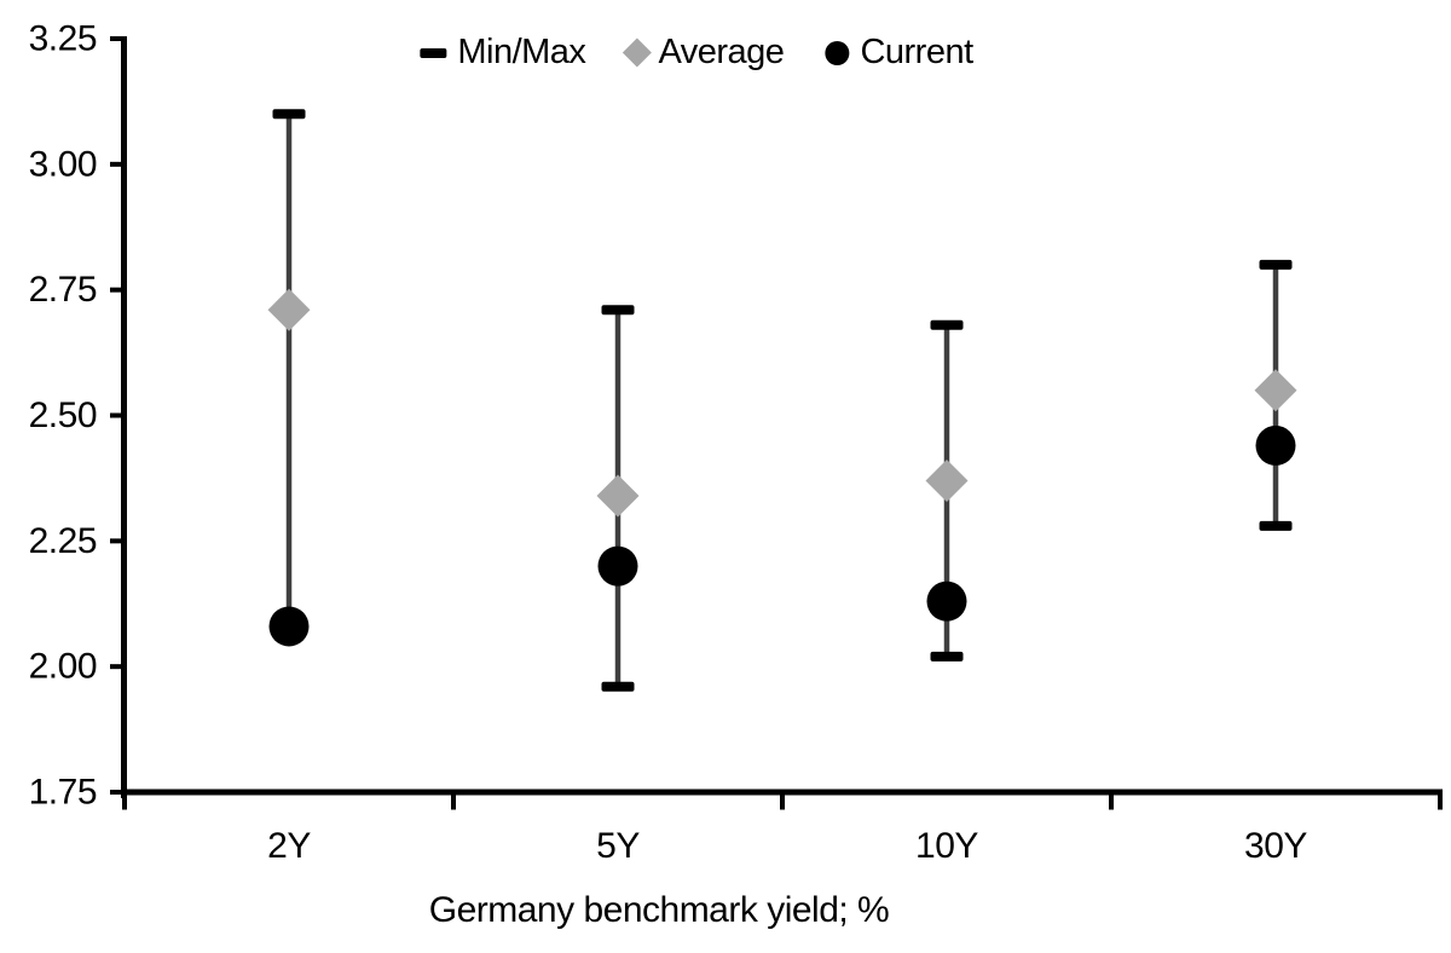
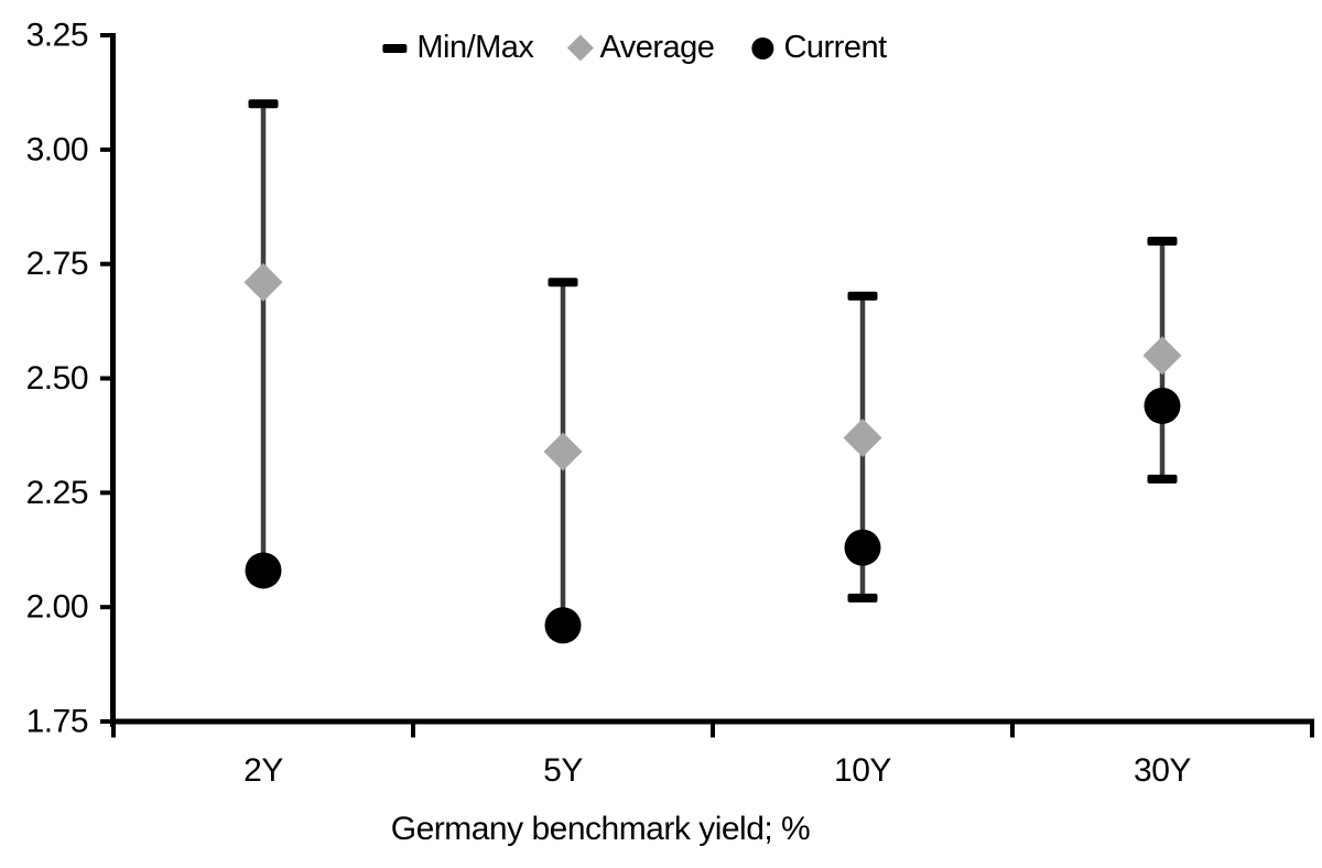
Current/5Y: 2.20 -> 1.96
